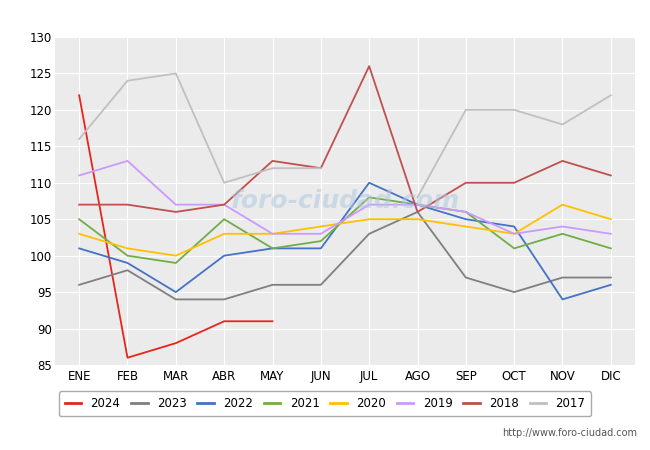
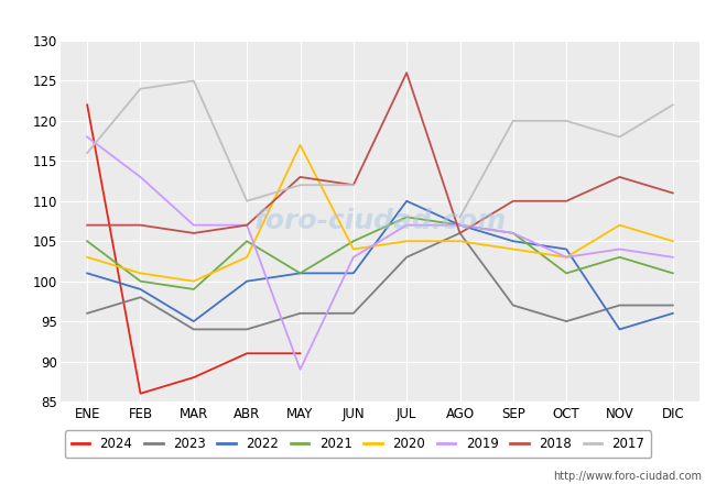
2019/ENE: 111 -> 118
2020/MAY: 103 -> 117
2019/MAY: 103 -> 89
2021/JUN: 102 -> 105
